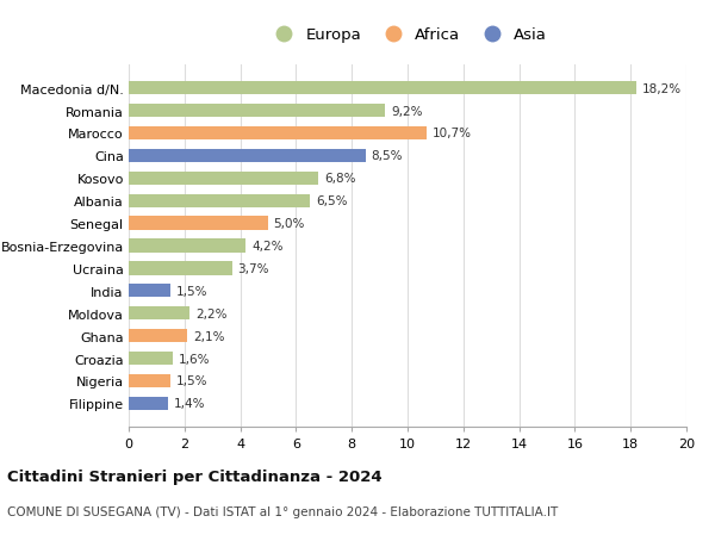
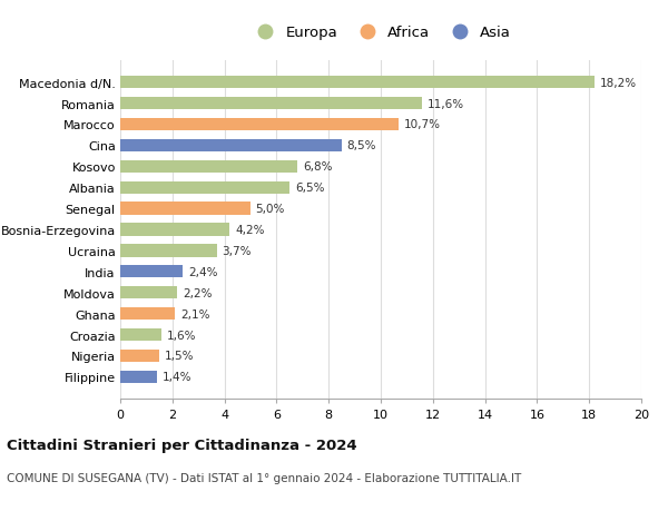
Romania: 9,2% -> 11,6%
India: 1,5% -> 2,4%
